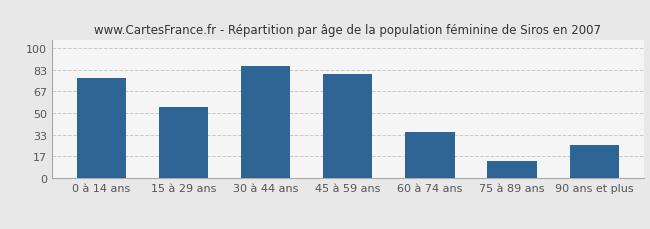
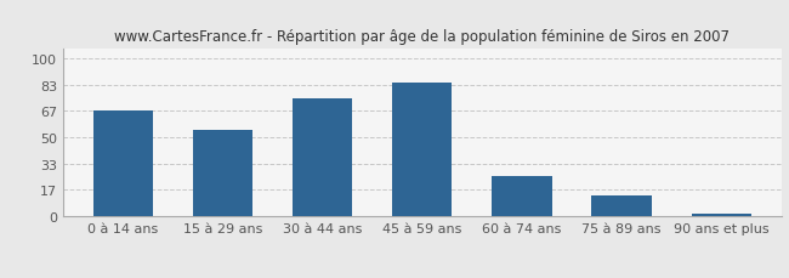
0 à 14 ans: 77 -> 67
30 à 44 ans: 86 -> 75
45 à 59 ans: 80 -> 85
60 à 74 ans: 36 -> 26
90 ans et plus: 26 -> 2
